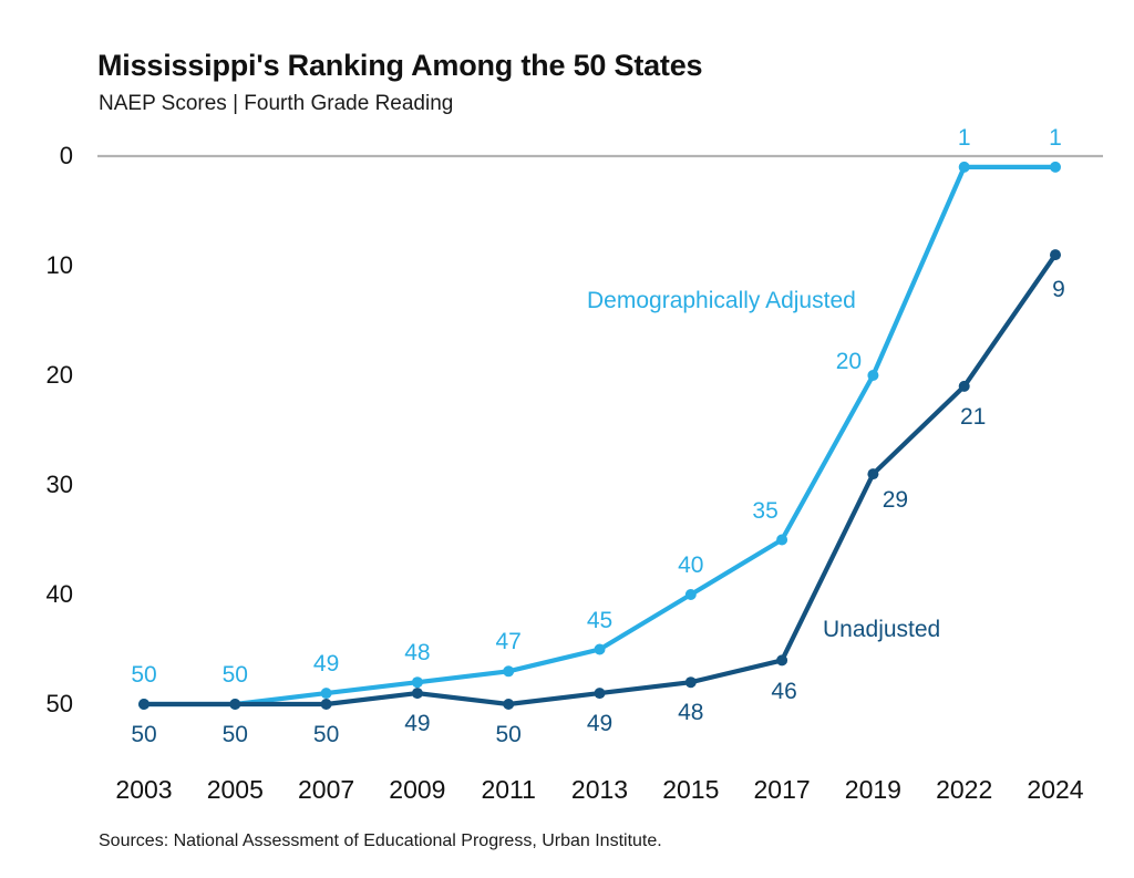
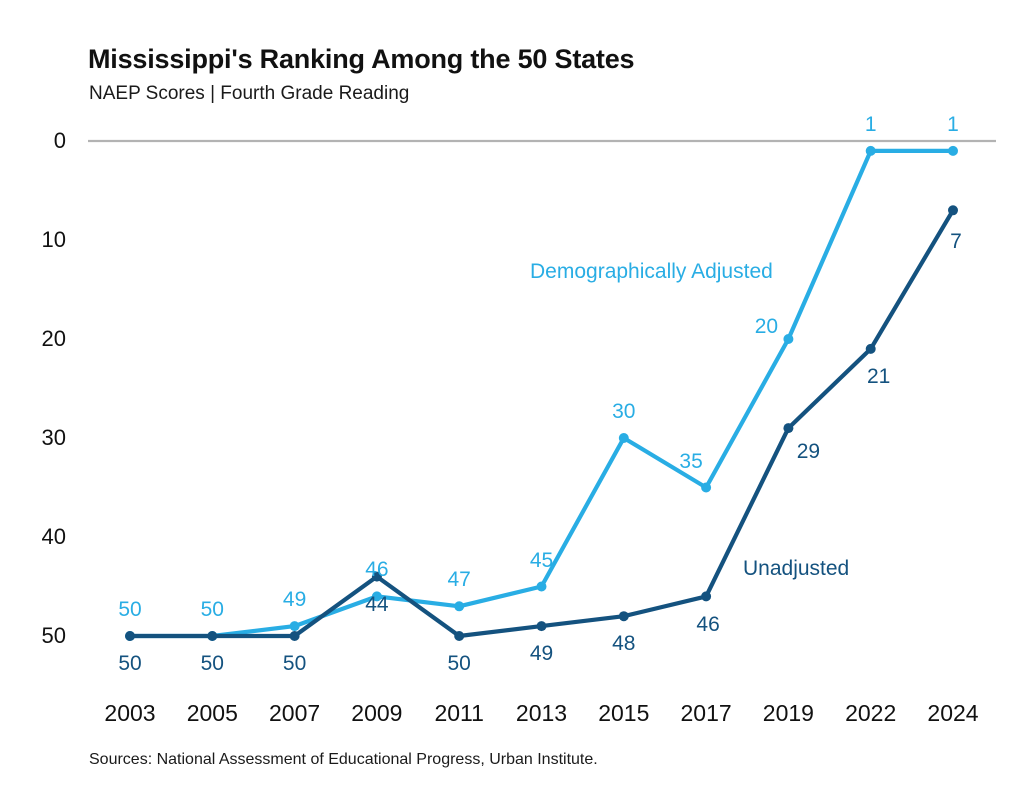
Demographically Adjusted/2009: 48 -> 46
Unadjusted/2009: 49 -> 44
Demographically Adjusted/2015: 40 -> 30
Unadjusted/2024: 9 -> 7
